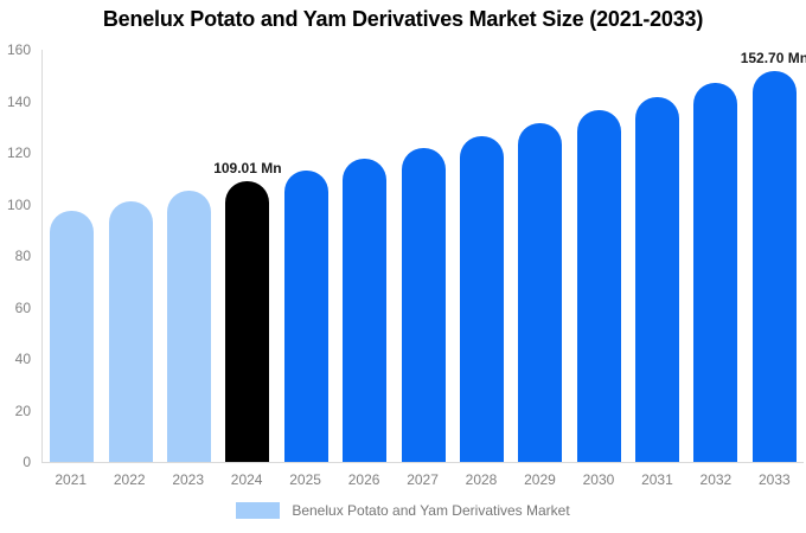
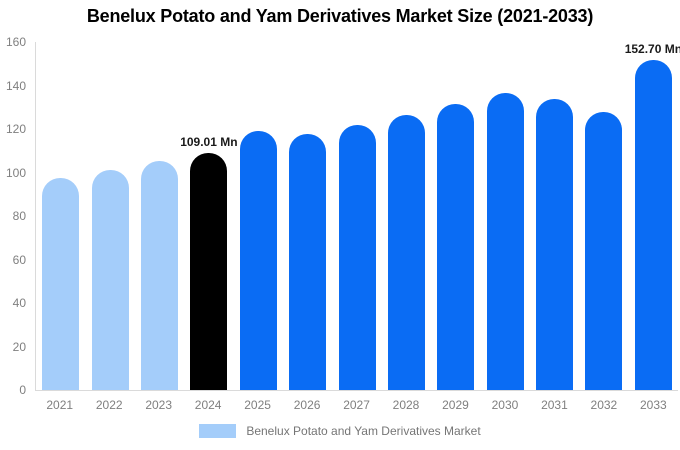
2025: 113 -> 119
2031: 142 -> 134
2032: 147 -> 128
